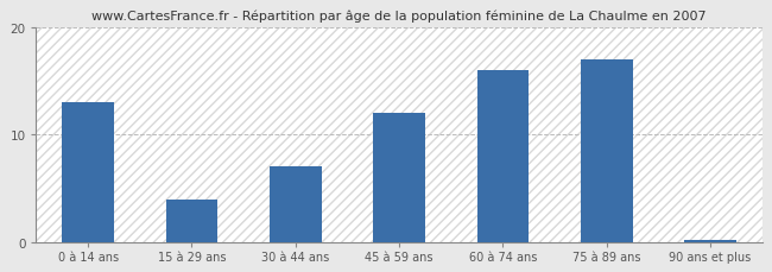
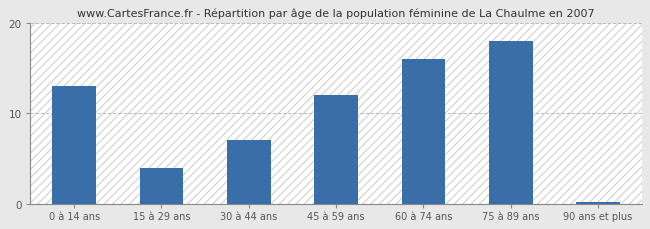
75 à 89 ans: 17.0 -> 18.0
